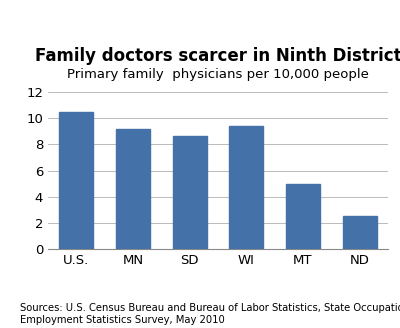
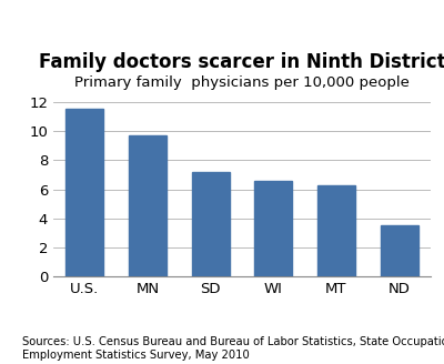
U.S.: 10.5 -> 11.5
MN: 9.2 -> 9.7
SD: 8.6 -> 7.2
WI: 9.4 -> 6.6
MT: 5.0 -> 6.2
ND: 2.5 -> 3.5
